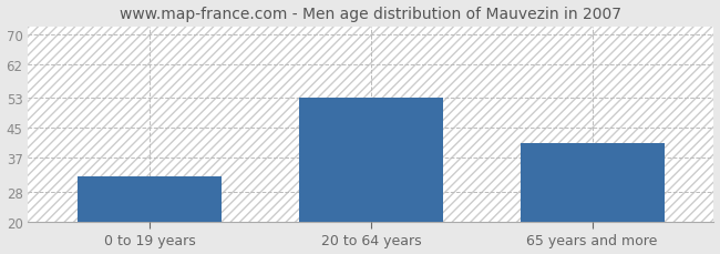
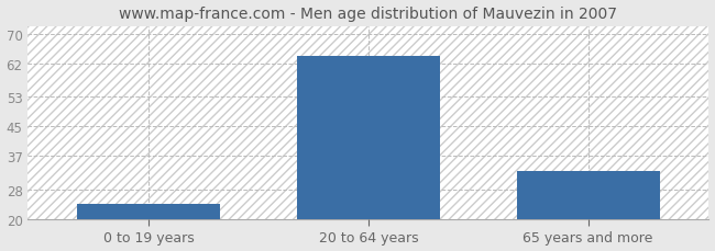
0 to 19 years: 32 -> 24
20 to 64 years: 53 -> 64
65 years and more: 41 -> 33
